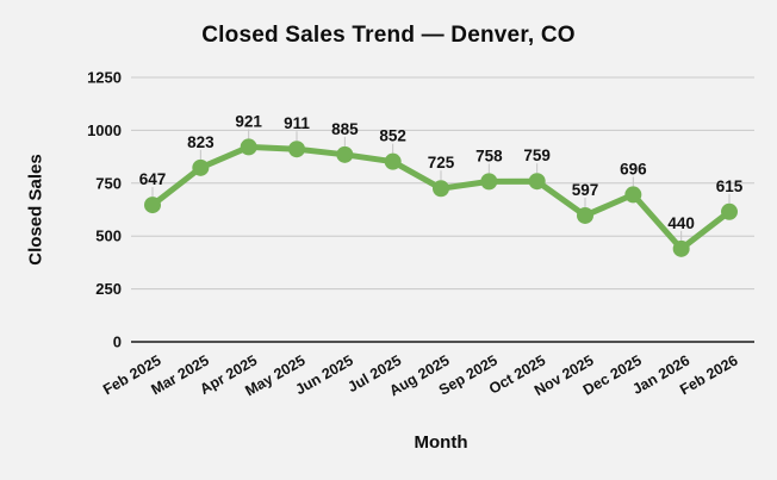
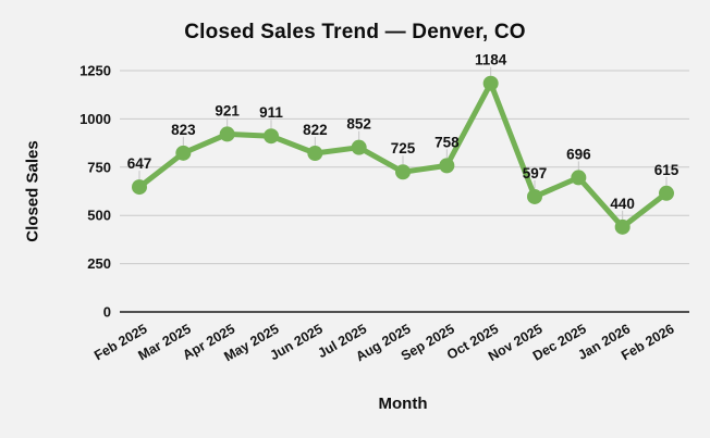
Jun 2025: 885 -> 822
Oct 2025: 759 -> 1184
